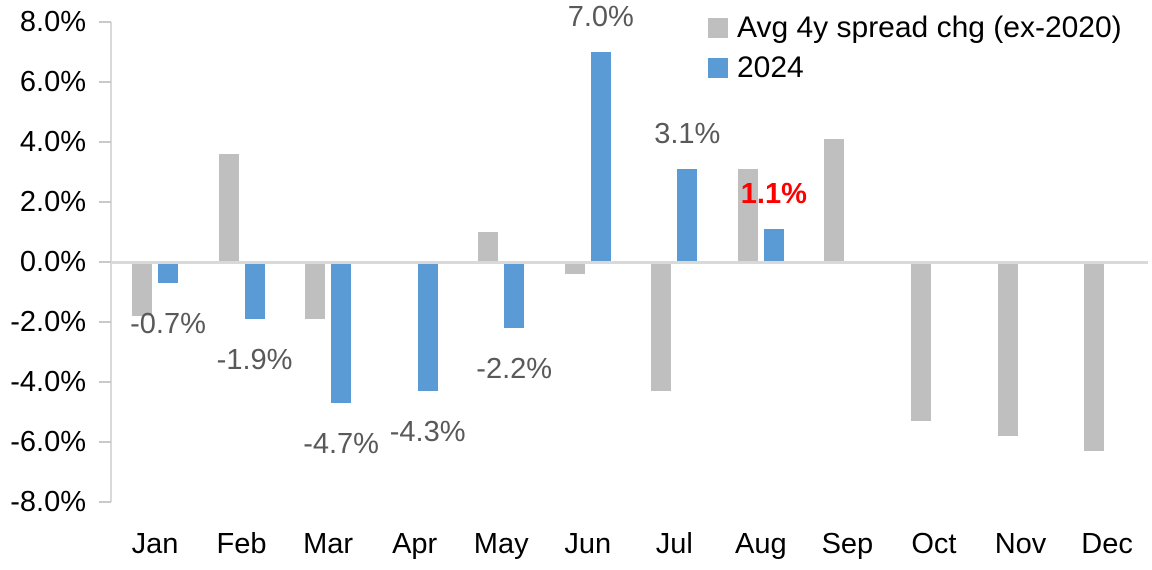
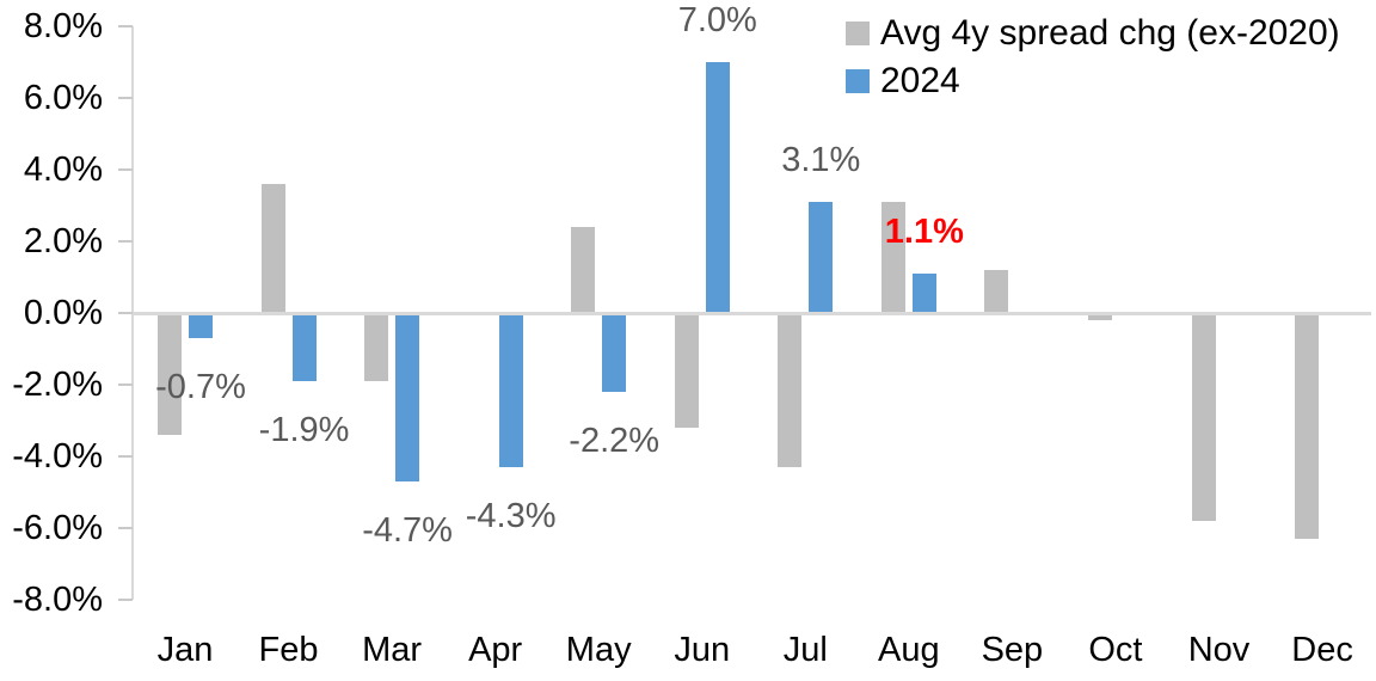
Avg 4y spread chg (ex-2020)/Jan: -1.8% -> -3.4%
Avg 4y spread chg (ex-2020)/May: 1.0% -> 2.4%
Avg 4y spread chg (ex-2020)/Jun: -0.4% -> -3.2%
Avg 4y spread chg (ex-2020)/Sep: 4.1% -> 1.2%
Avg 4y spread chg (ex-2020)/Oct: -5.3% -> -0.2%
